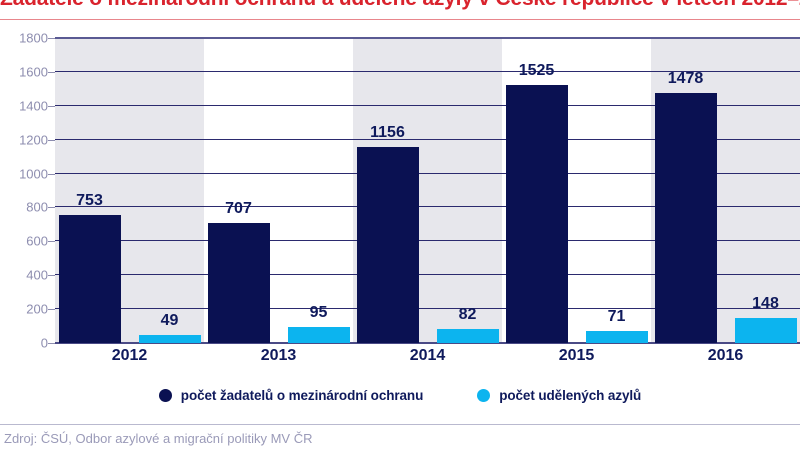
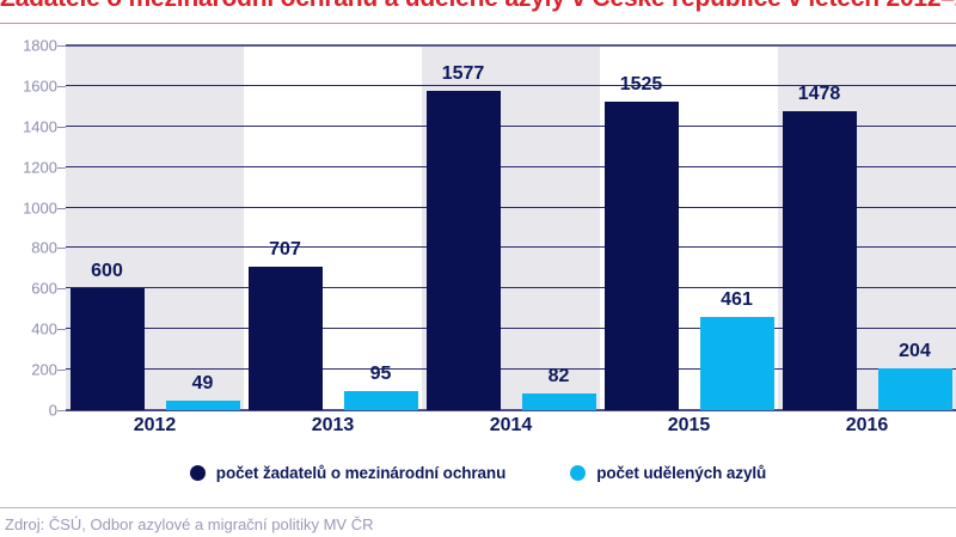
počet žadatelů o mezinárodní ochranu/2012: 753 -> 600
počet žadatelů o mezinárodní ochranu/2014: 1156 -> 1577
počet udělených azylů/2015: 71 -> 461
počet udělených azylů/2016: 148 -> 204
